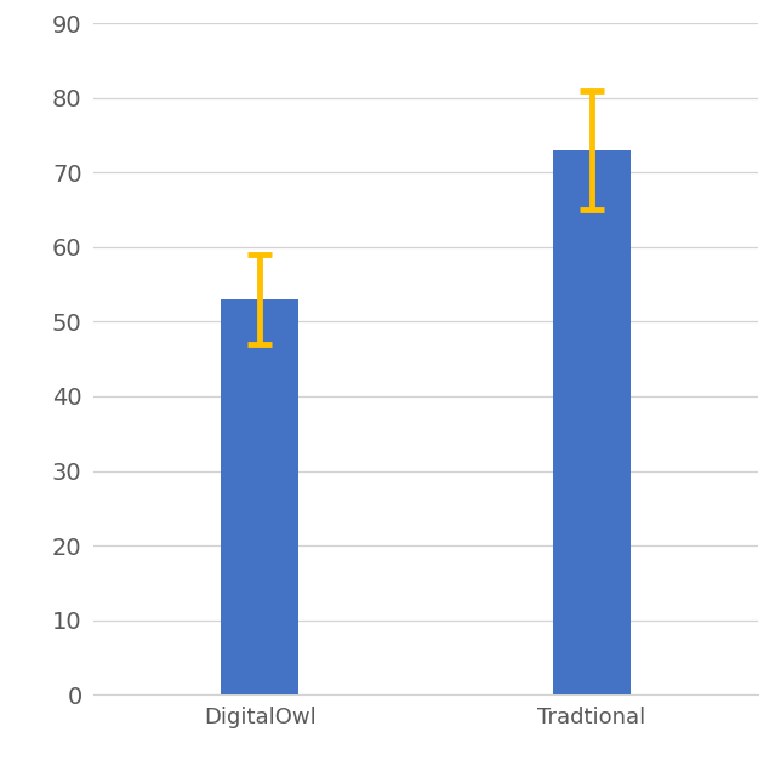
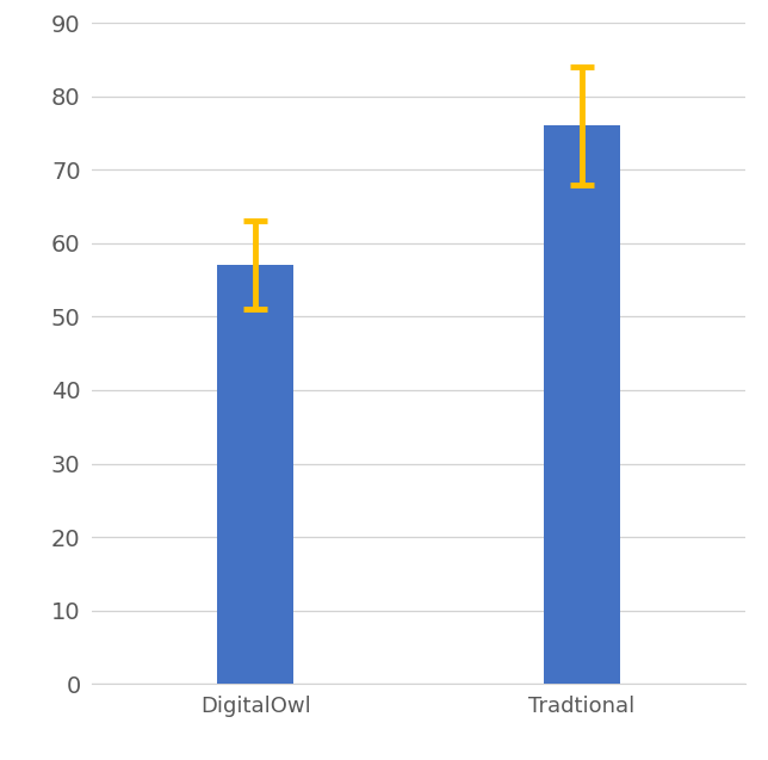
DigitalOwl: 53 -> 57
Tradtional: 73 -> 76
